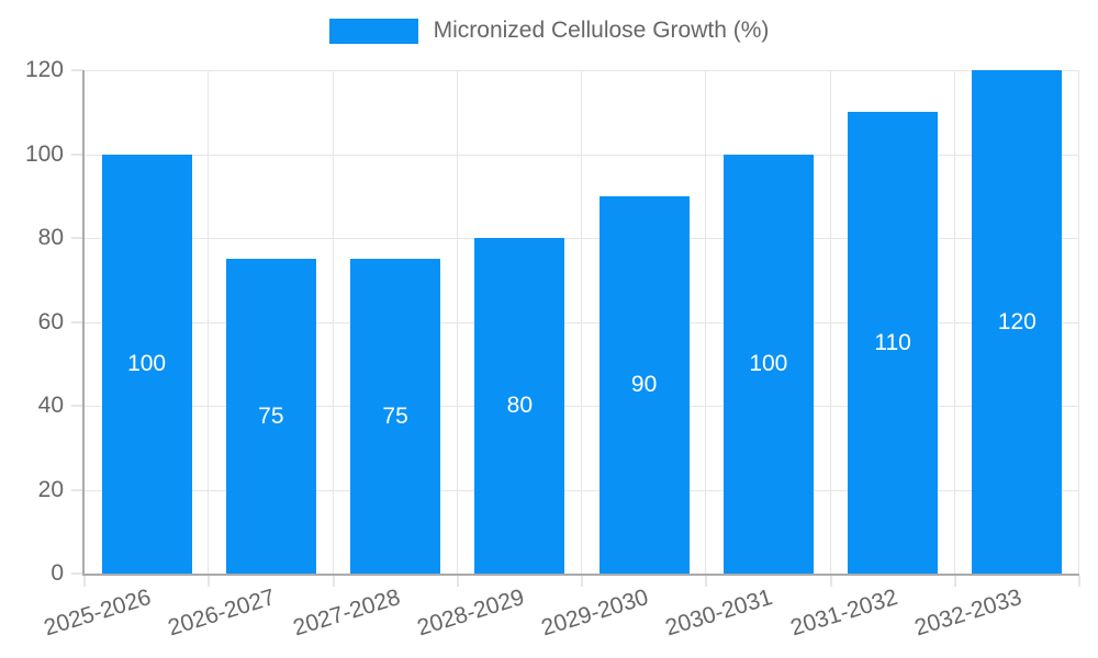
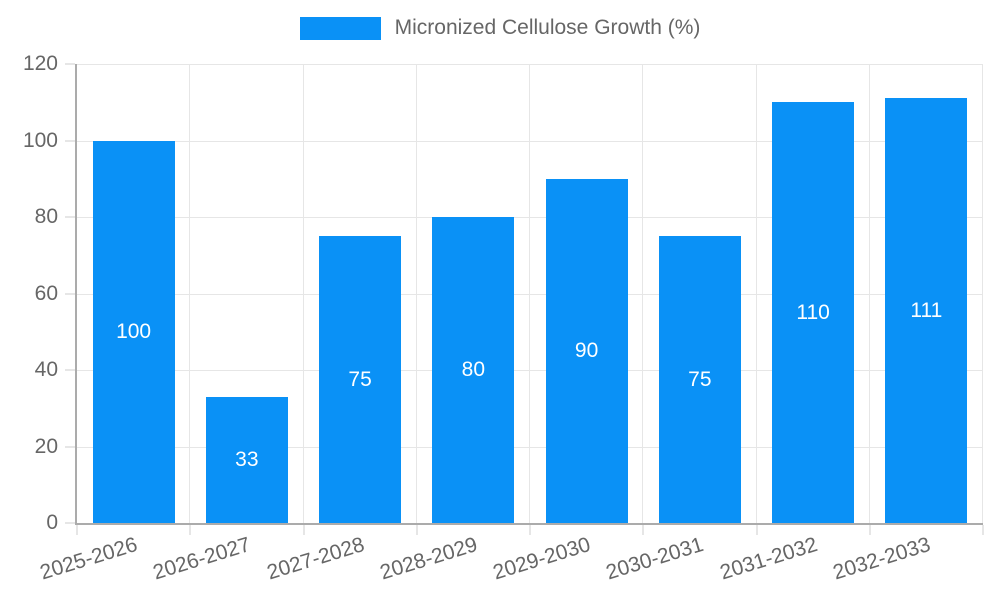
2026-2027: 75 -> 33
2030-2031: 100 -> 75
2032-2033: 120 -> 111
